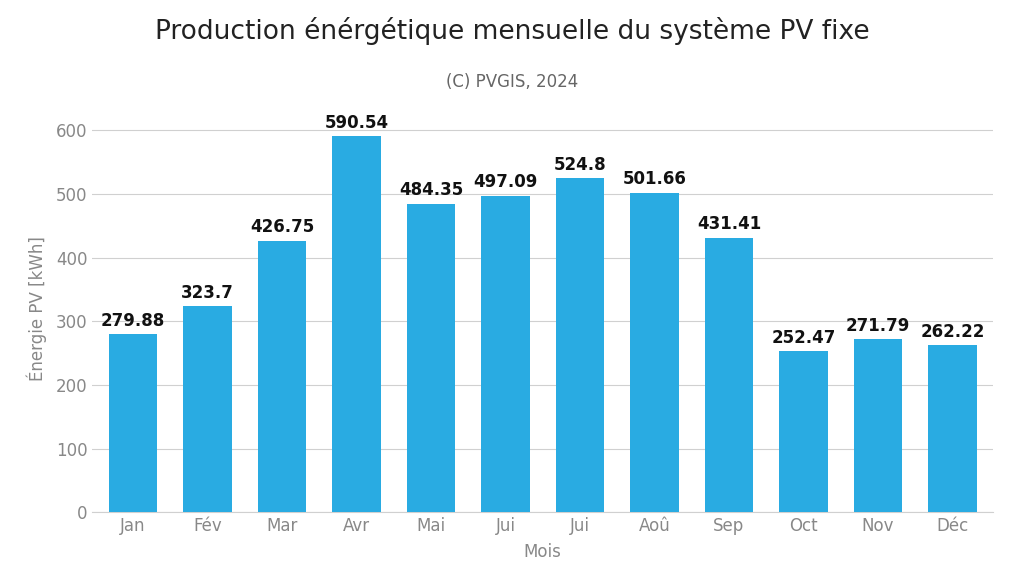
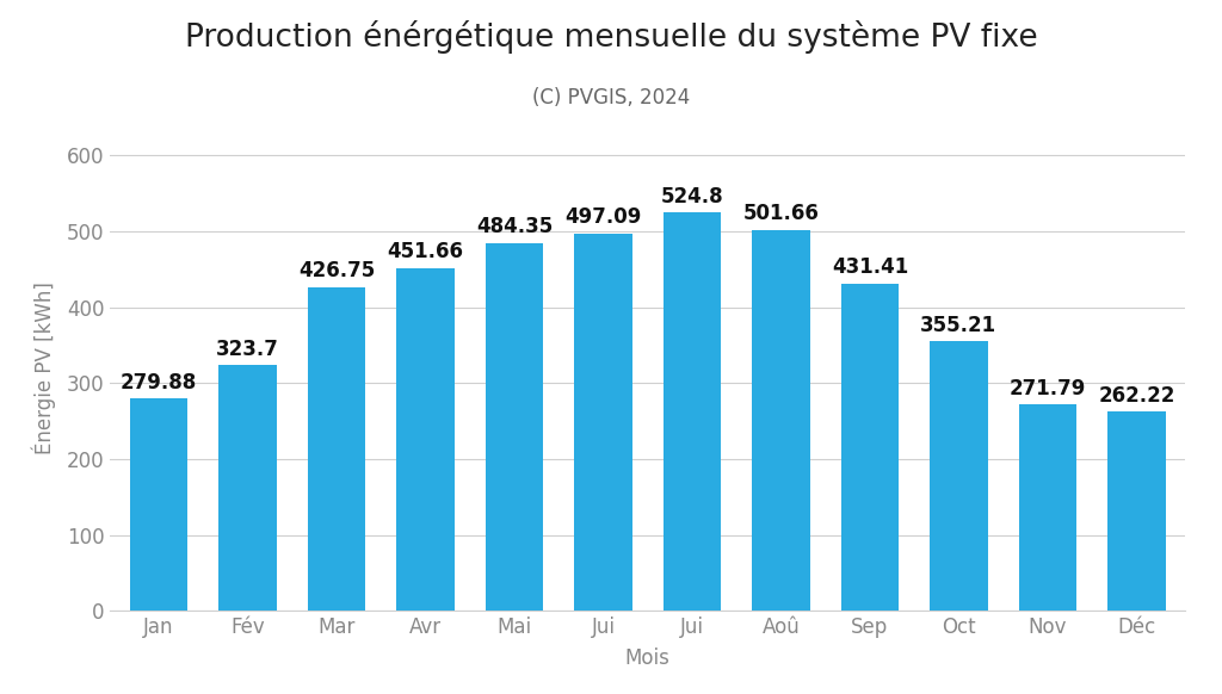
Avr: 590.54 -> 451.66
Oct: 252.47 -> 355.21
